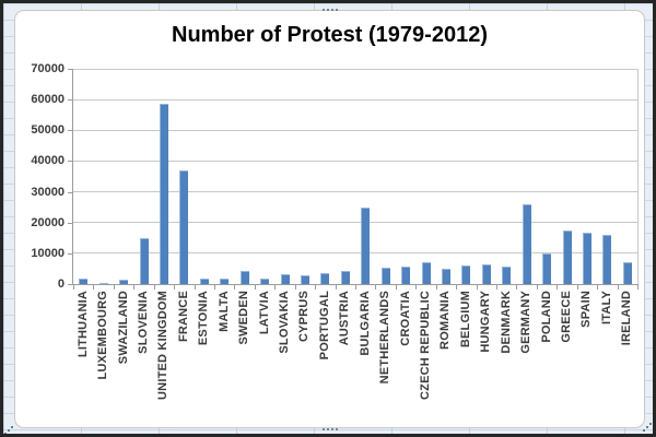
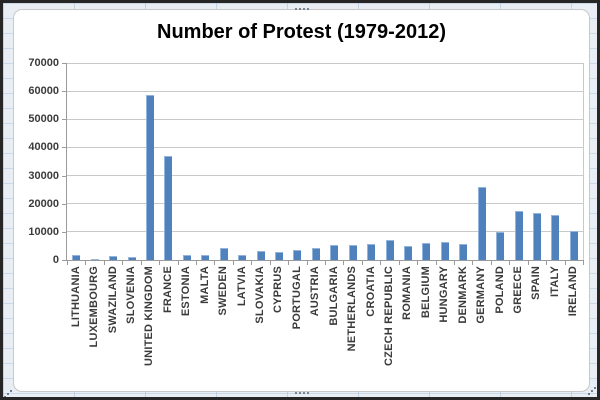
SLOVENIA: 15000 -> 1000
BULGARIA: 25000 -> 5000
IRELAND: 7000 -> 10000
